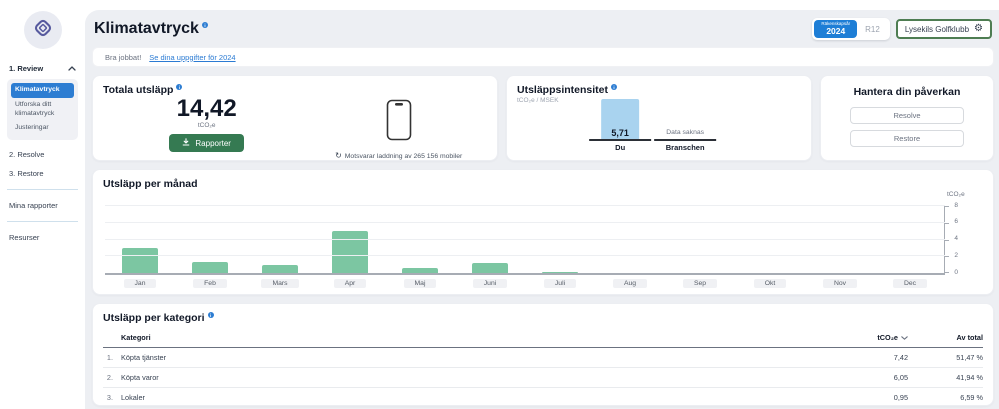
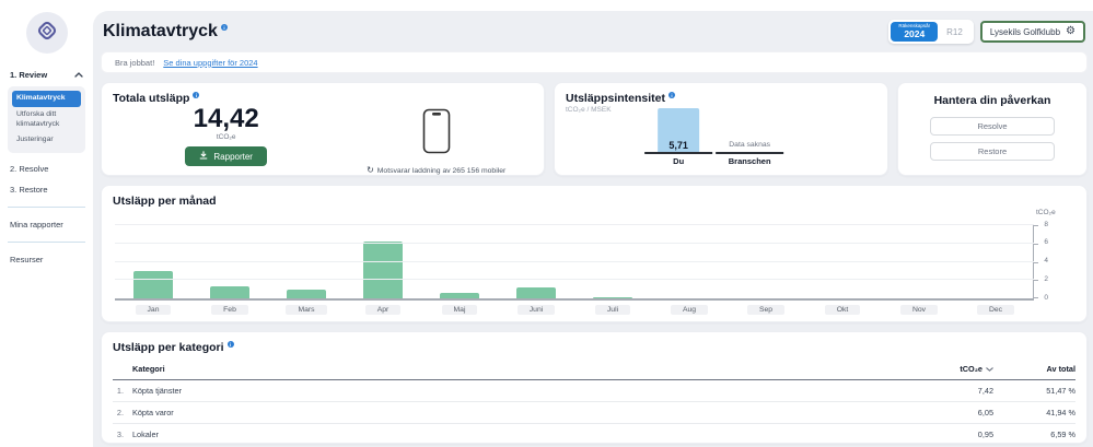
Apr: 5 -> 6
